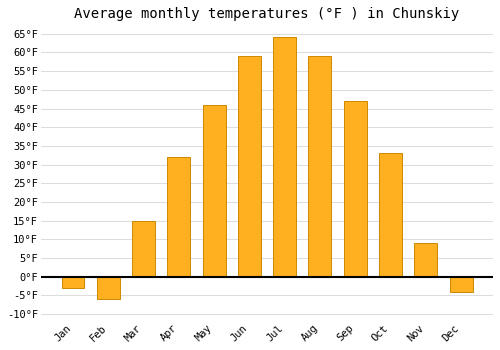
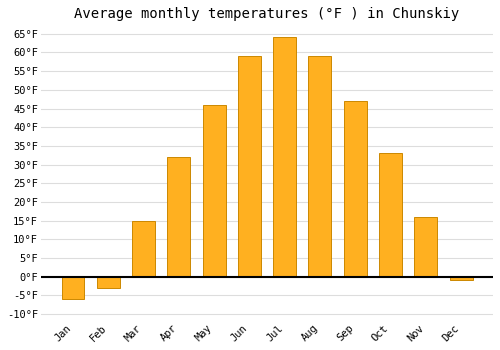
Jan: -3°F -> -6°F
Feb: -6°F -> -3°F
Nov: 9°F -> 16°F
Dec: -4°F -> -1°F
